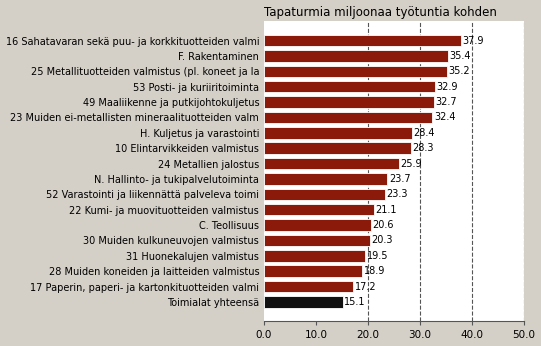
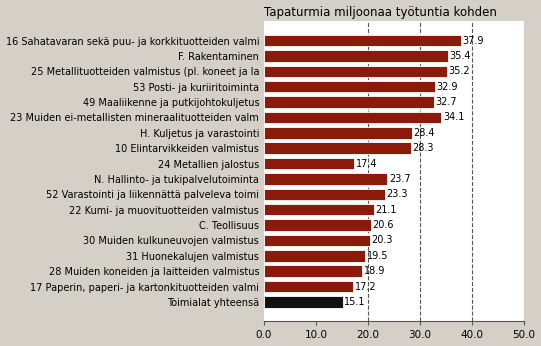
23 Muiden ei-metallisten mineraalituotteiden valm: 32.4 -> 34.1
24 Metallien jalostus: 25.9 -> 17.4
